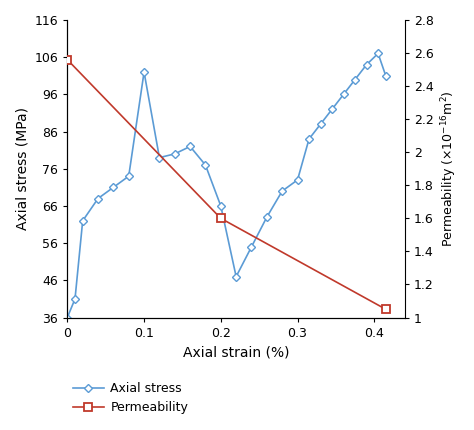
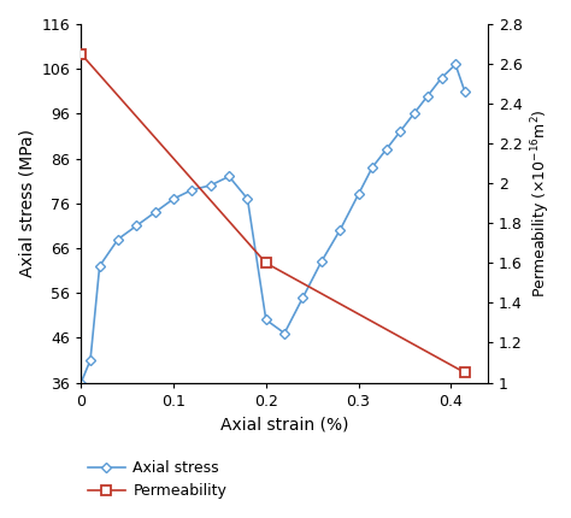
Permeability/0: 2.56 -> 2.65
Axial stress/0.1: 102 -> 77
Axial stress/0.2: 66 -> 50
Axial stress/0.3: 73 -> 78
